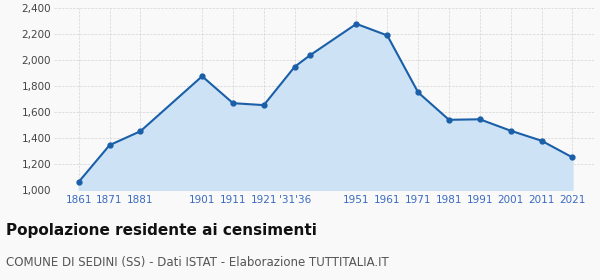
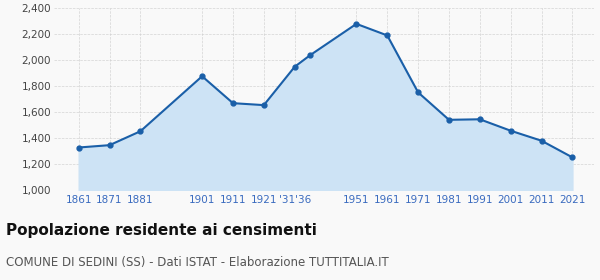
1861: 1,060 -> 1,330
